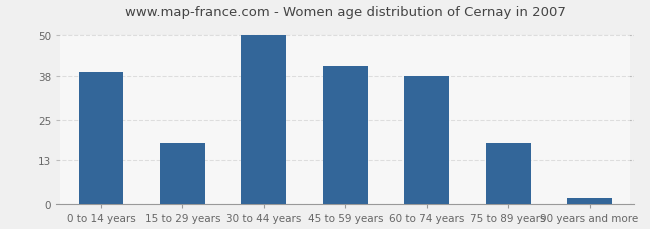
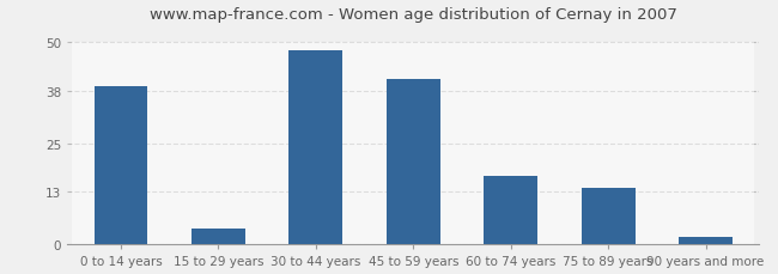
15 to 29 years: 18 -> 4
30 to 44 years: 50 -> 48
60 to 74 years: 38 -> 17
75 to 89 years: 18 -> 14
